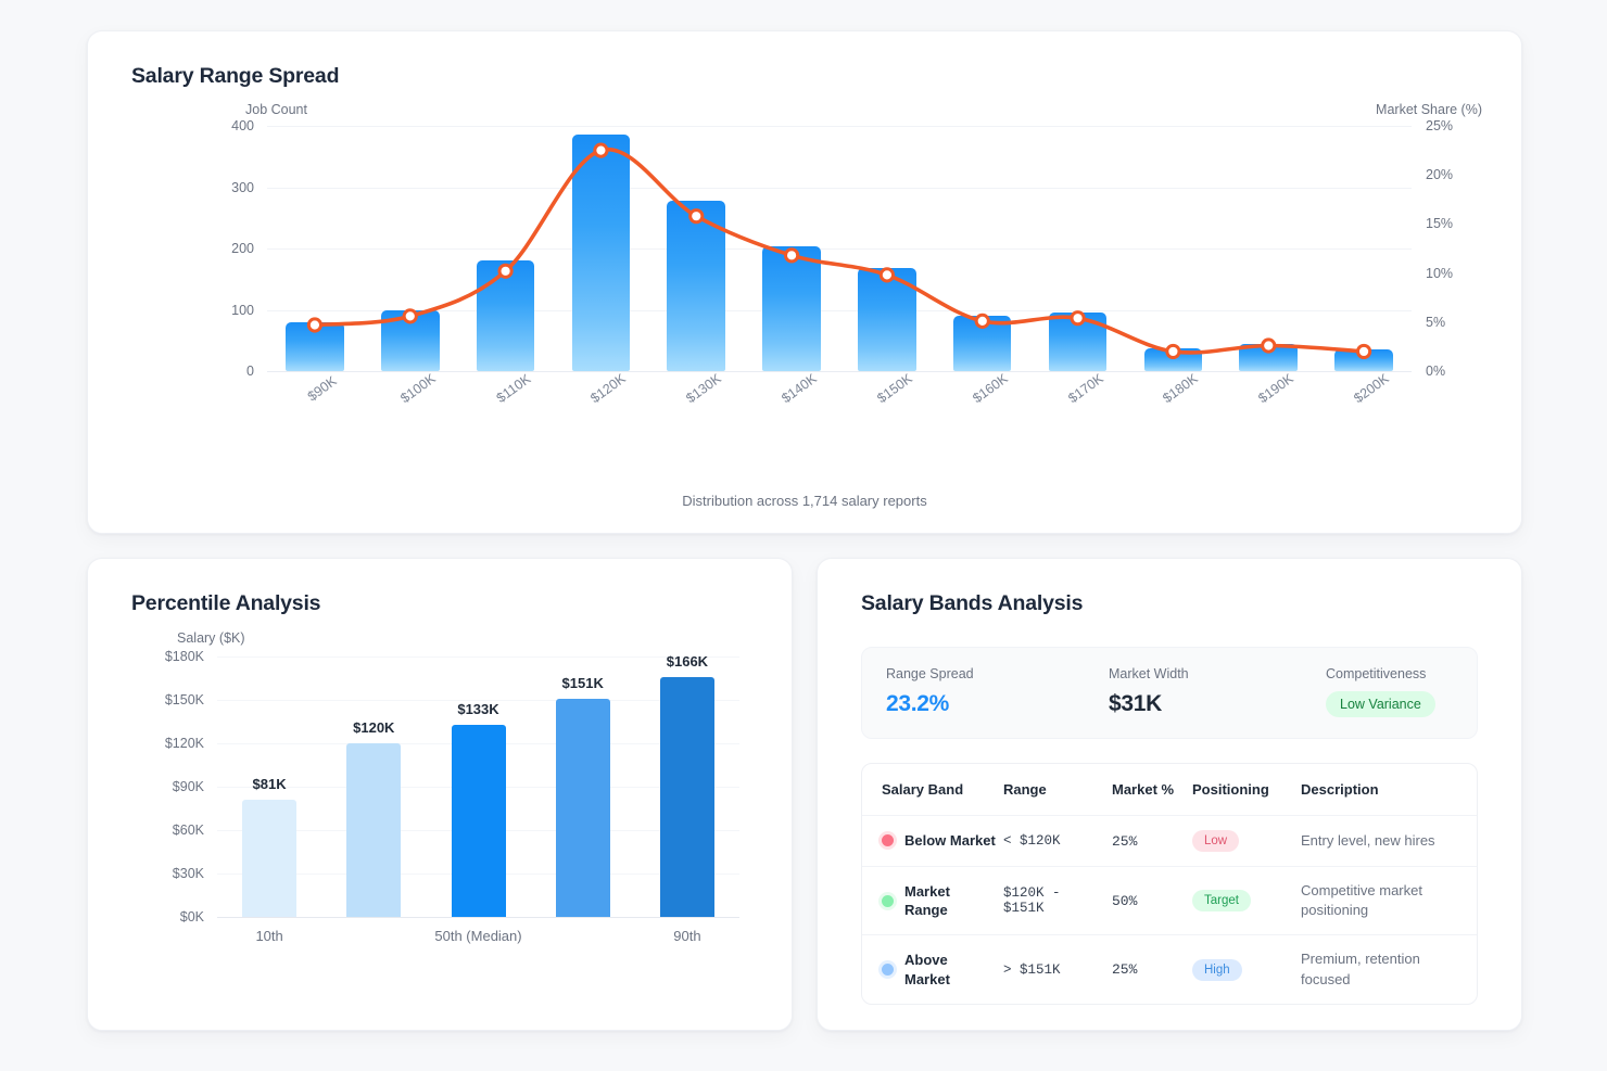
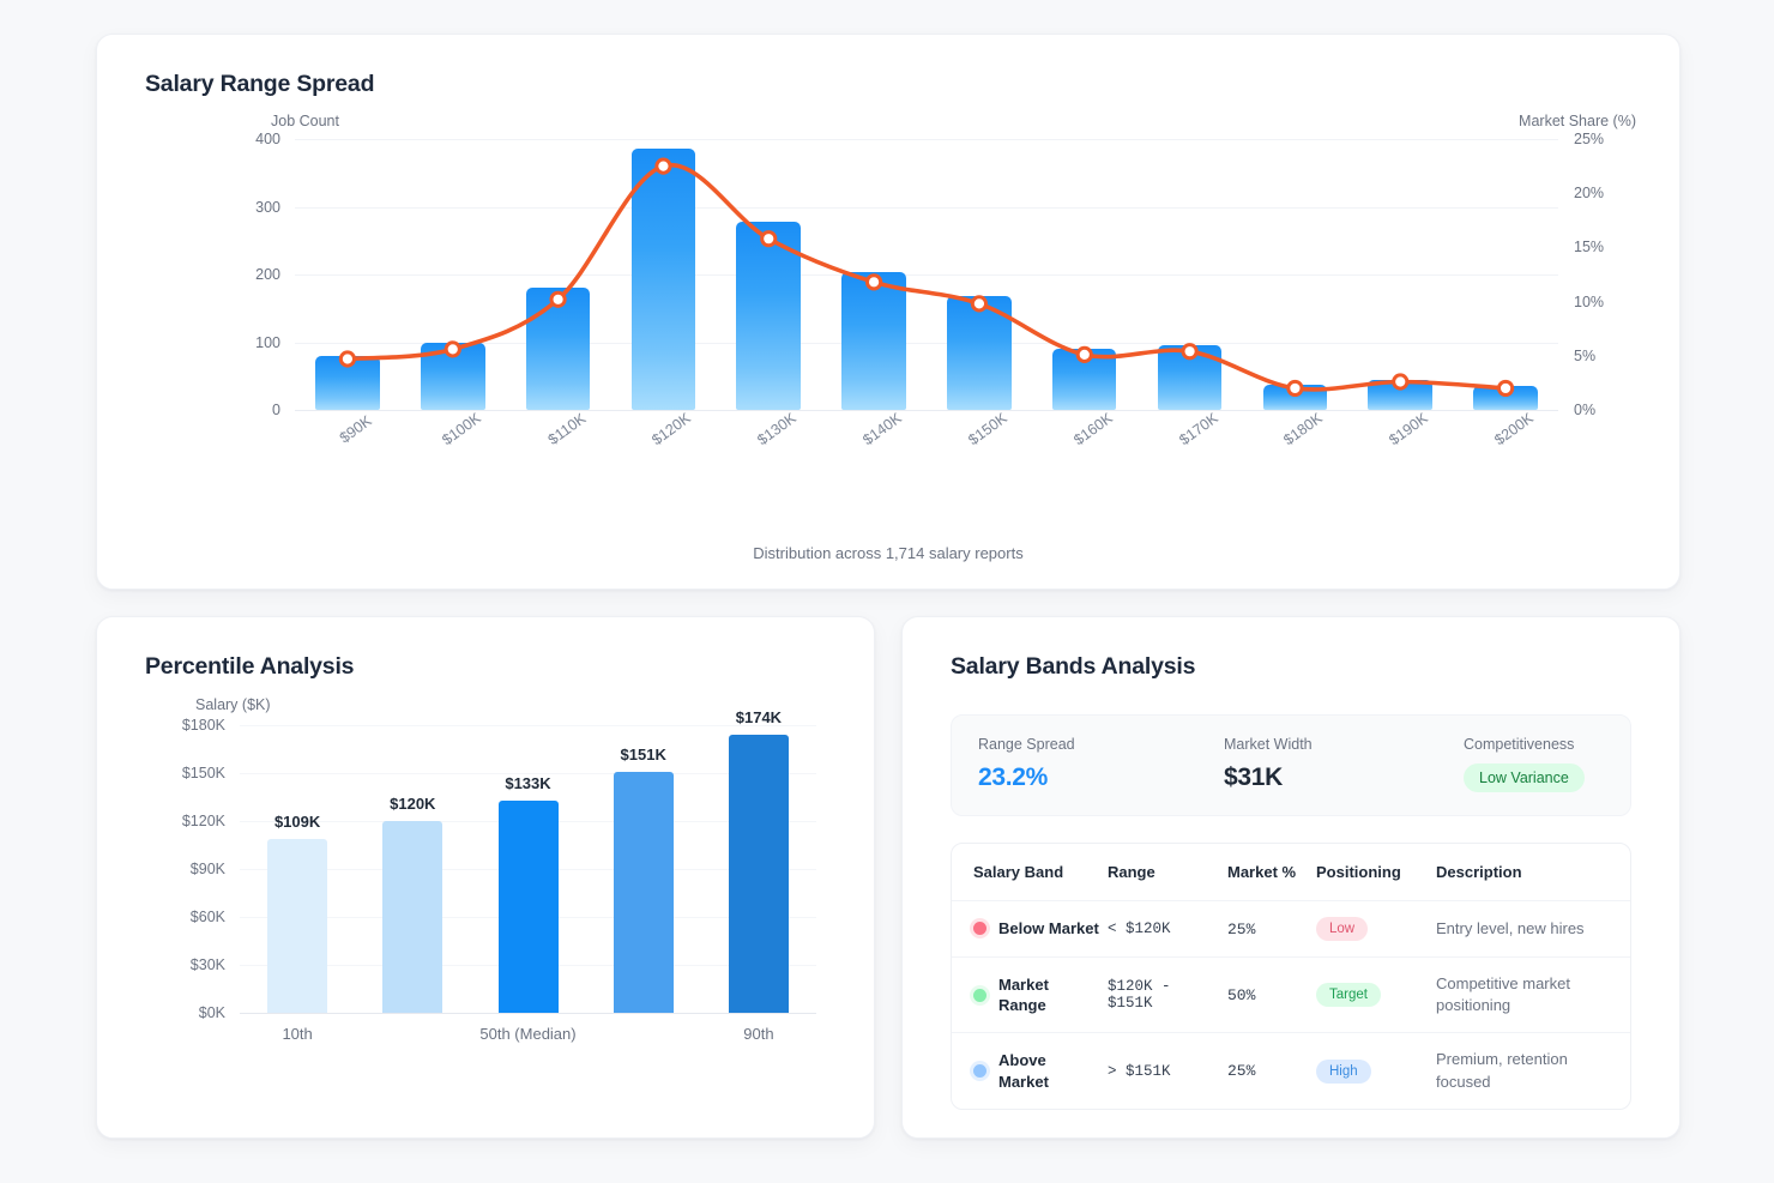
Percentile Analysis/10th: $81K -> $109K
Percentile Analysis/90th: $166K -> $174K
